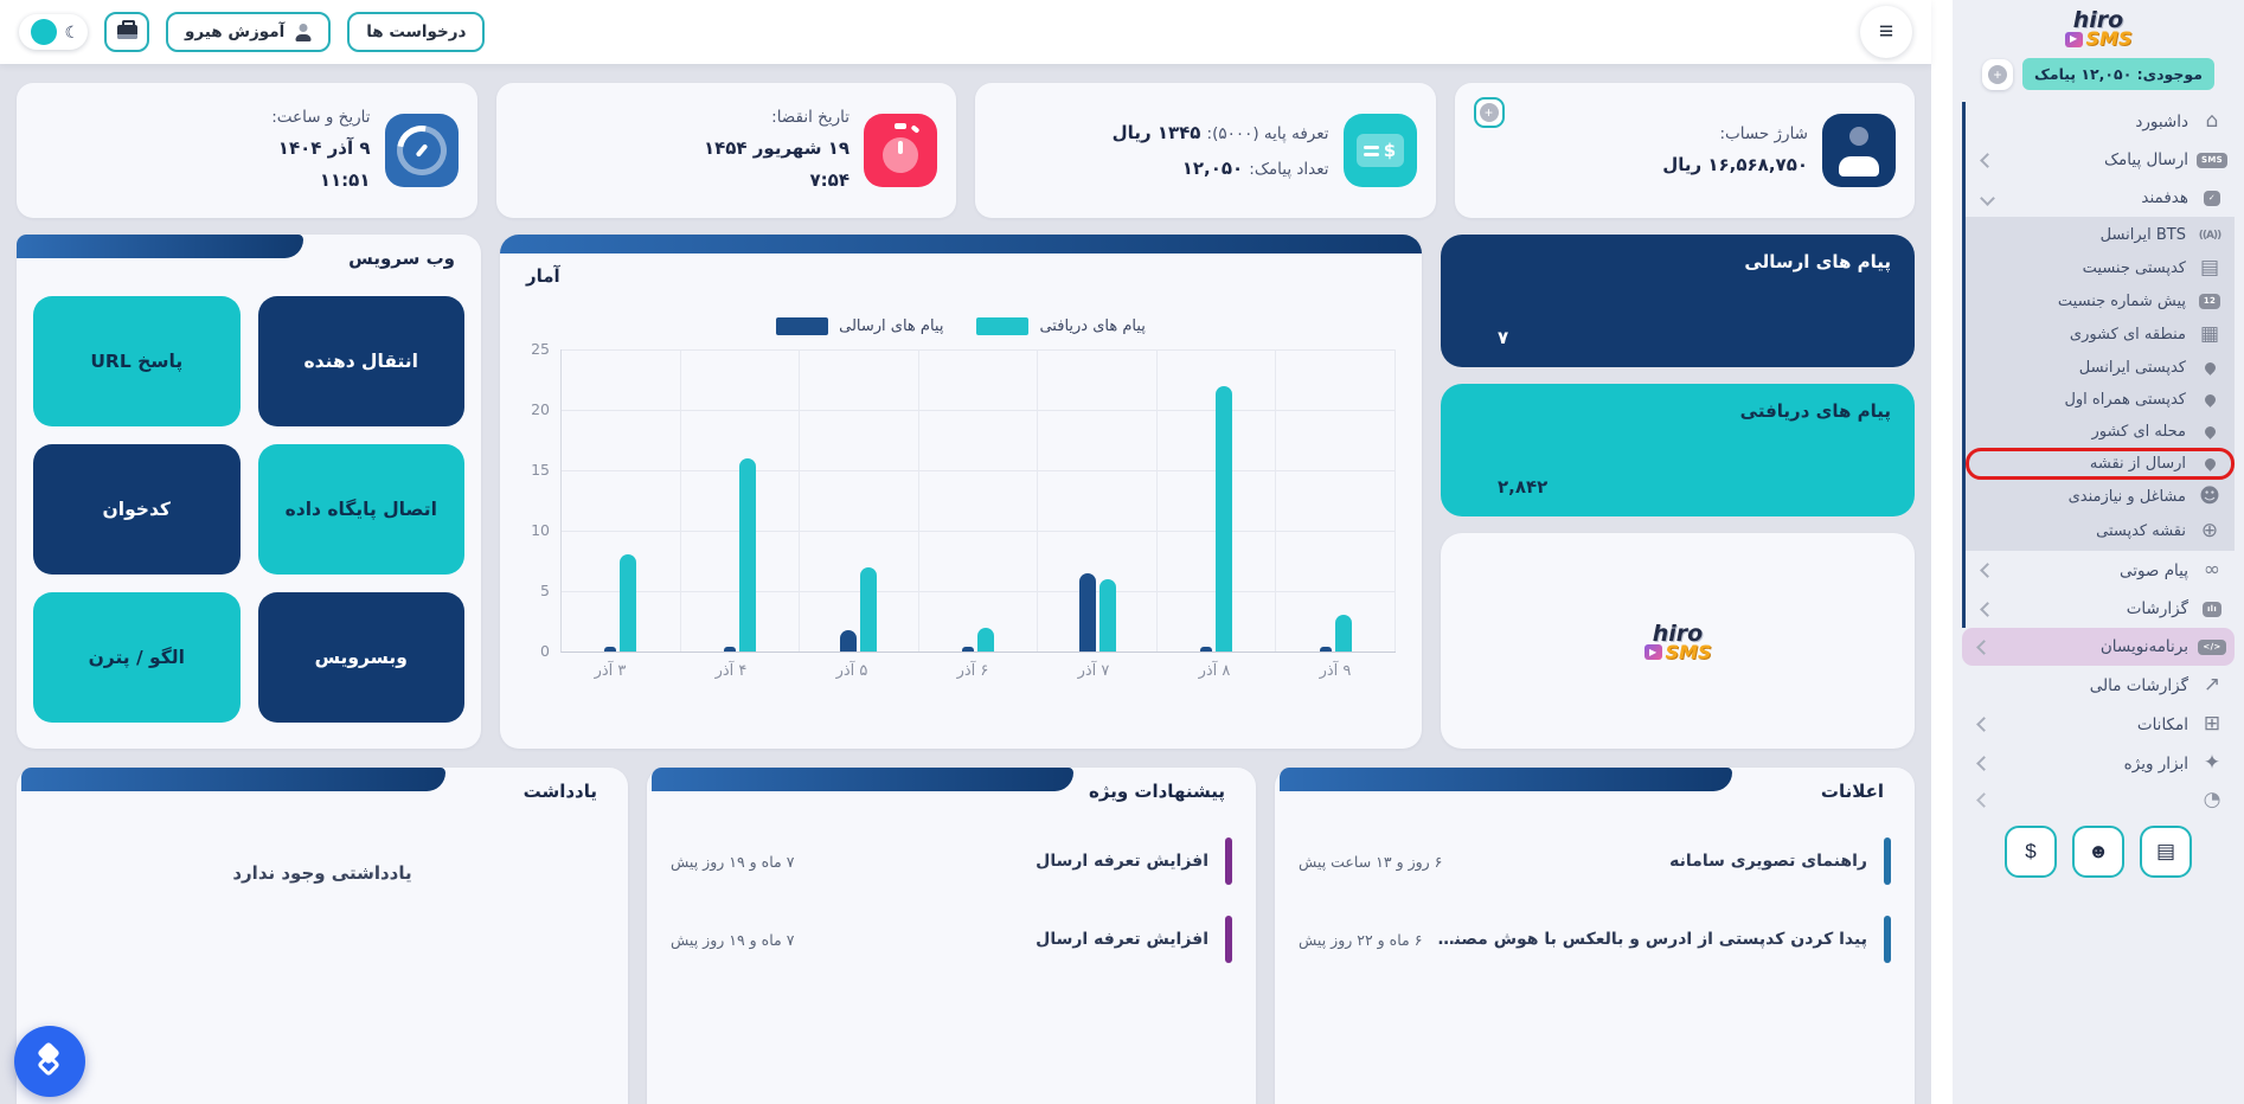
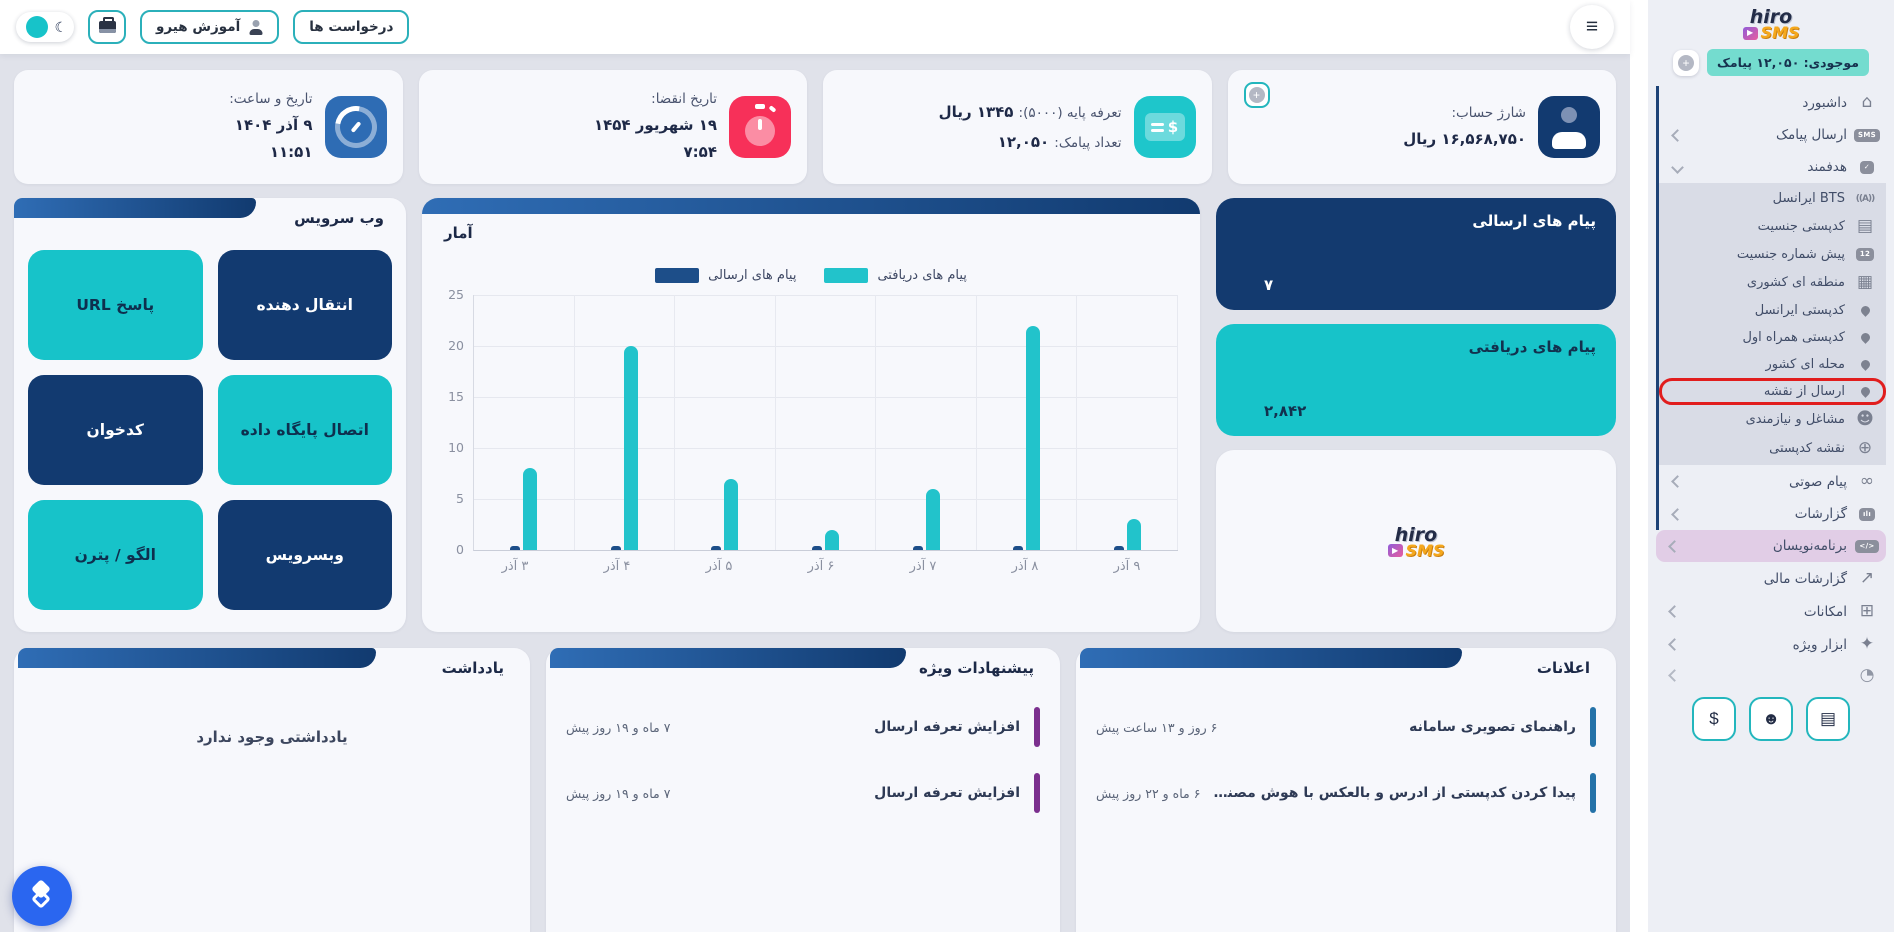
پیام های دریافتی/۴ آذر: 16 -> 20
پیام های ارسالی/۵ آذر: 1.8 -> 0.3
پیام های ارسالی/۷ آذر: 6.5 -> 0.3
